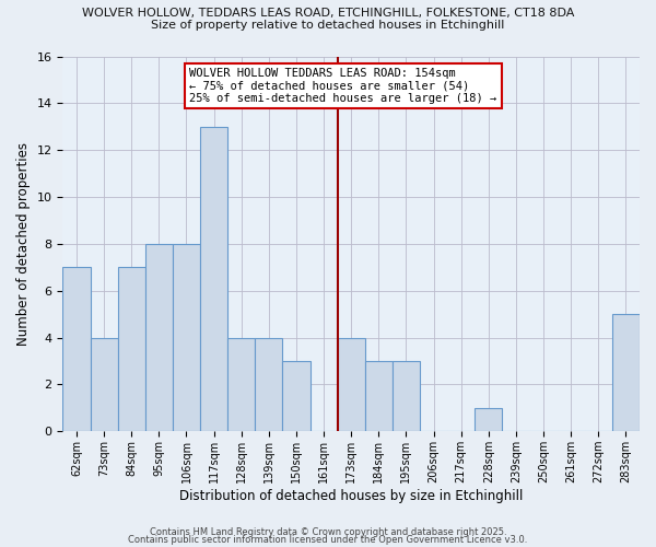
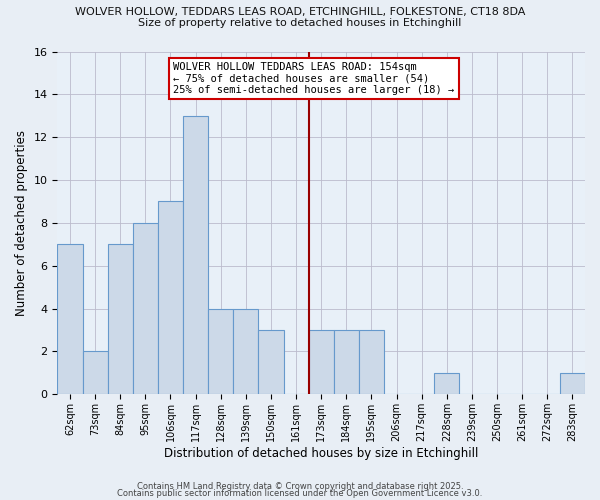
73sqm: 4 -> 2
106sqm: 8 -> 9
173sqm: 4 -> 3
283sqm: 5 -> 1
